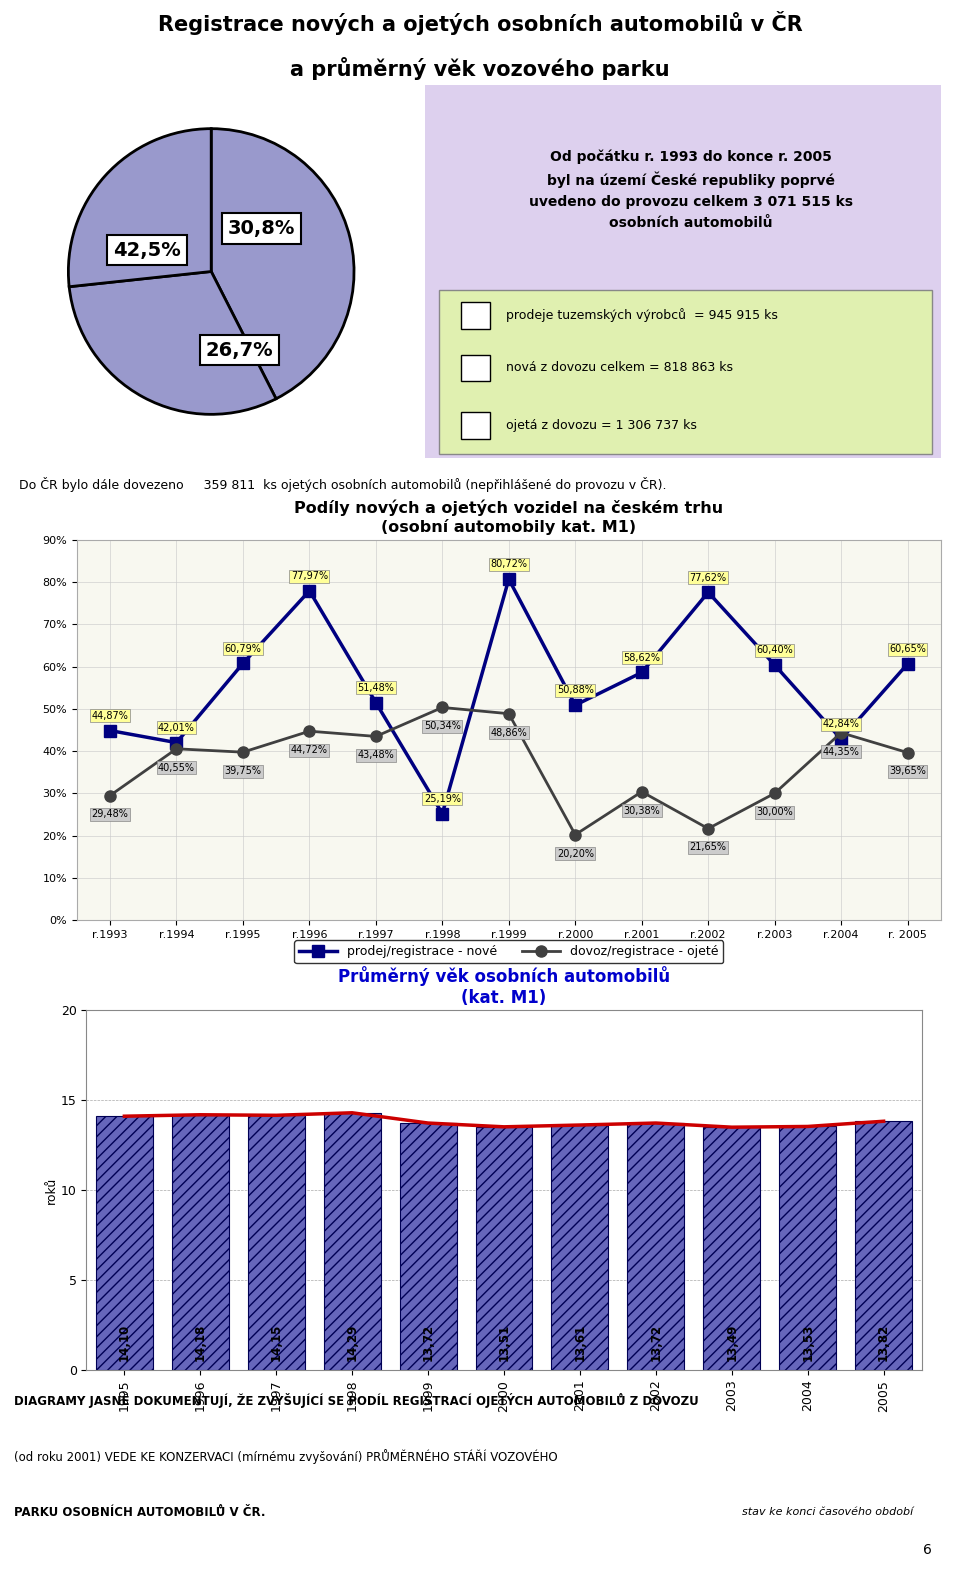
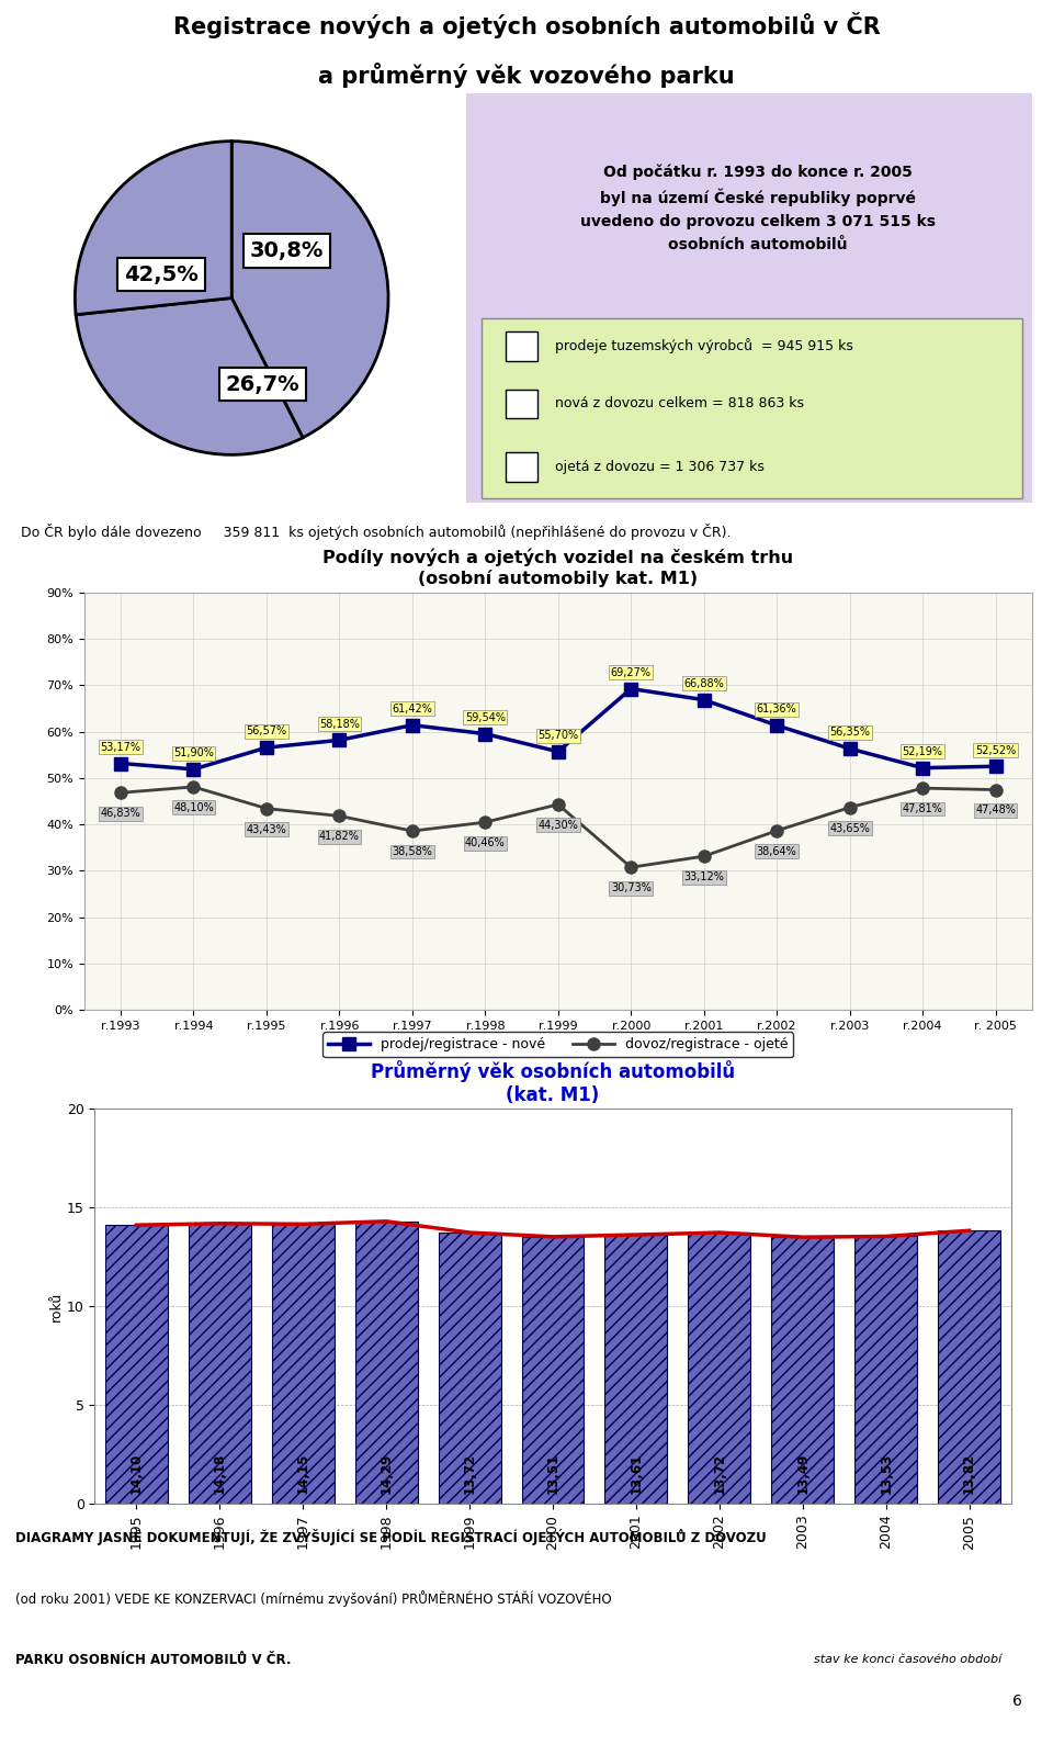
prodej/registrace - nové/r.1993: 44,87% -> 53,17%
dovoz/registrace - ojeté/r.1993: 29,48% -> 46,83%
prodej/registrace - nové/r.1994: 42,01% -> 51,90%
dovoz/registrace - ojeté/r.1994: 40,55% -> 48,10%
prodej/registrace - nové/r.1995: 60,79% -> 56,57%
dovoz/registrace - ojeté/r.1995: 39,75% -> 43,43%
prodej/registrace - nové/r.1996: 77,97% -> 58,18%
dovoz/registrace - ojeté/r.1996: 44,72% -> 41,82%
prodej/registrace - nové/r.1997: 51,48% -> 61,42%
dovoz/registrace - ojeté/r.1997: 43,48% -> 38,58%
prodej/registrace - nové/r.1998: 25,19% -> 59,54%
dovoz/registrace - ojeté/r.1998: 50,34% -> 40,46%
prodej/registrace - nové/r.1999: 80,72% -> 55,70%
dovoz/registrace - ojeté/r.1999: 48,86% -> 44,30%
prodej/registrace - nové/r.2000: 50,88% -> 69,27%
dovoz/registrace - ojeté/r.2000: 20,20% -> 30,73%
prodej/registrace - nové/r.2001: 58,62% -> 66,88%
dovoz/registrace - ojeté/r.2001: 30,38% -> 33,12%
prodej/registrace - nové/r.2002: 77,62% -> 61,36%
dovoz/registrace - ojeté/r.2002: 21,65% -> 38,64%
prodej/registrace - nové/r.2003: 60,40% -> 56,35%
dovoz/registrace - ojeté/r.2003: 30,00% -> 43,65%
prodej/registrace - nové/r.2004: 42,84% -> 52,19%
dovoz/registrace - ojeté/r.2004: 44,35% -> 47,81%
prodej/registrace - nové/r. 2005: 60,65% -> 52,52%
dovoz/registrace - ojeté/r. 2005: 39,65% -> 47,48%
